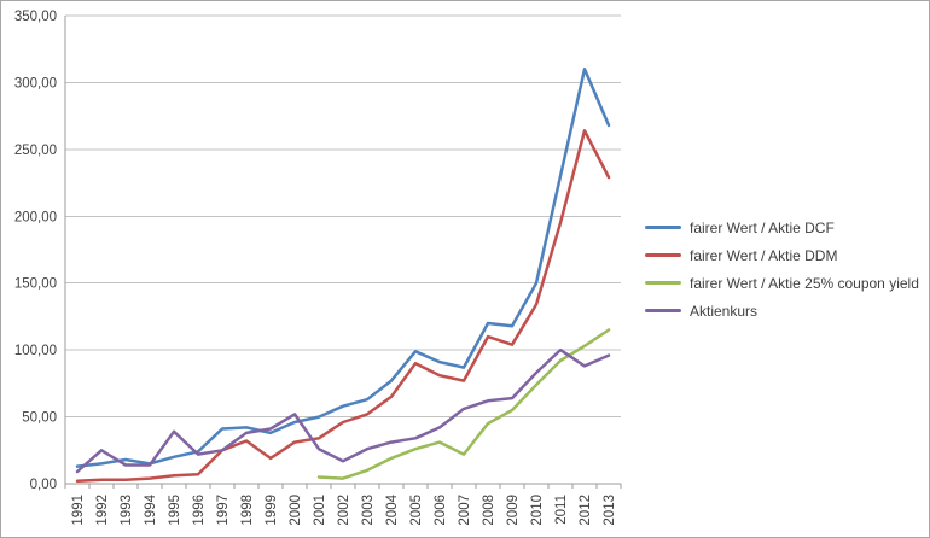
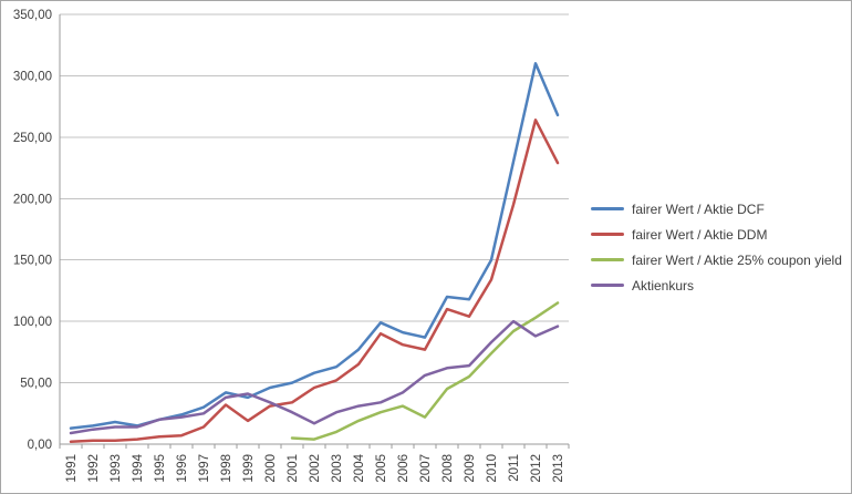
Aktienkurs/1992: 25 -> 12
Aktienkurs/1995: 39 -> 20
fairer Wert / Aktie DCF/1997: 41 -> 30
fairer Wert / Aktie DDM/1997: 25 -> 14
Aktienkurs/2000: 52 -> 34
